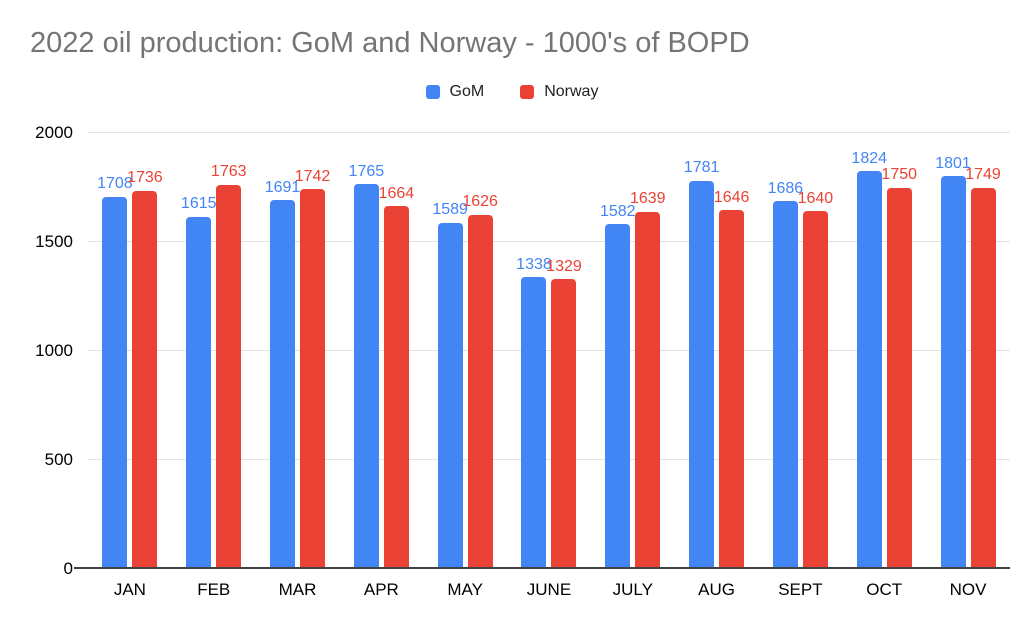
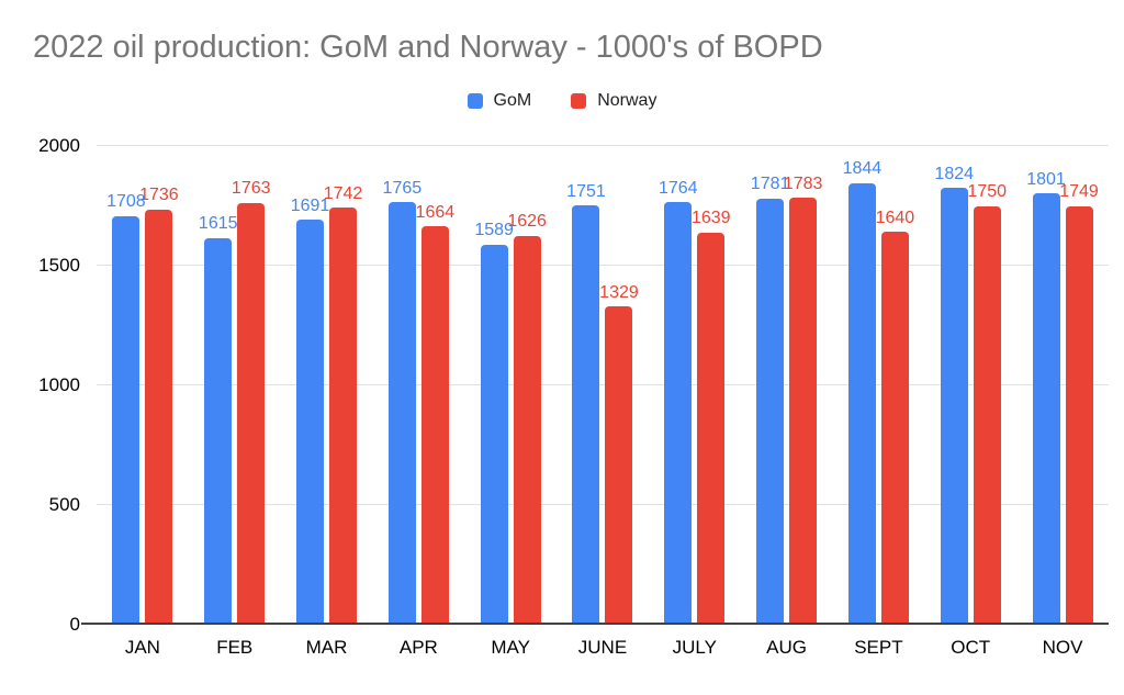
GoM/JUNE: 1338 -> 1751
GoM/JULY: 1582 -> 1764
Norway/AUG: 1646 -> 1783
GoM/SEPT: 1686 -> 1844
